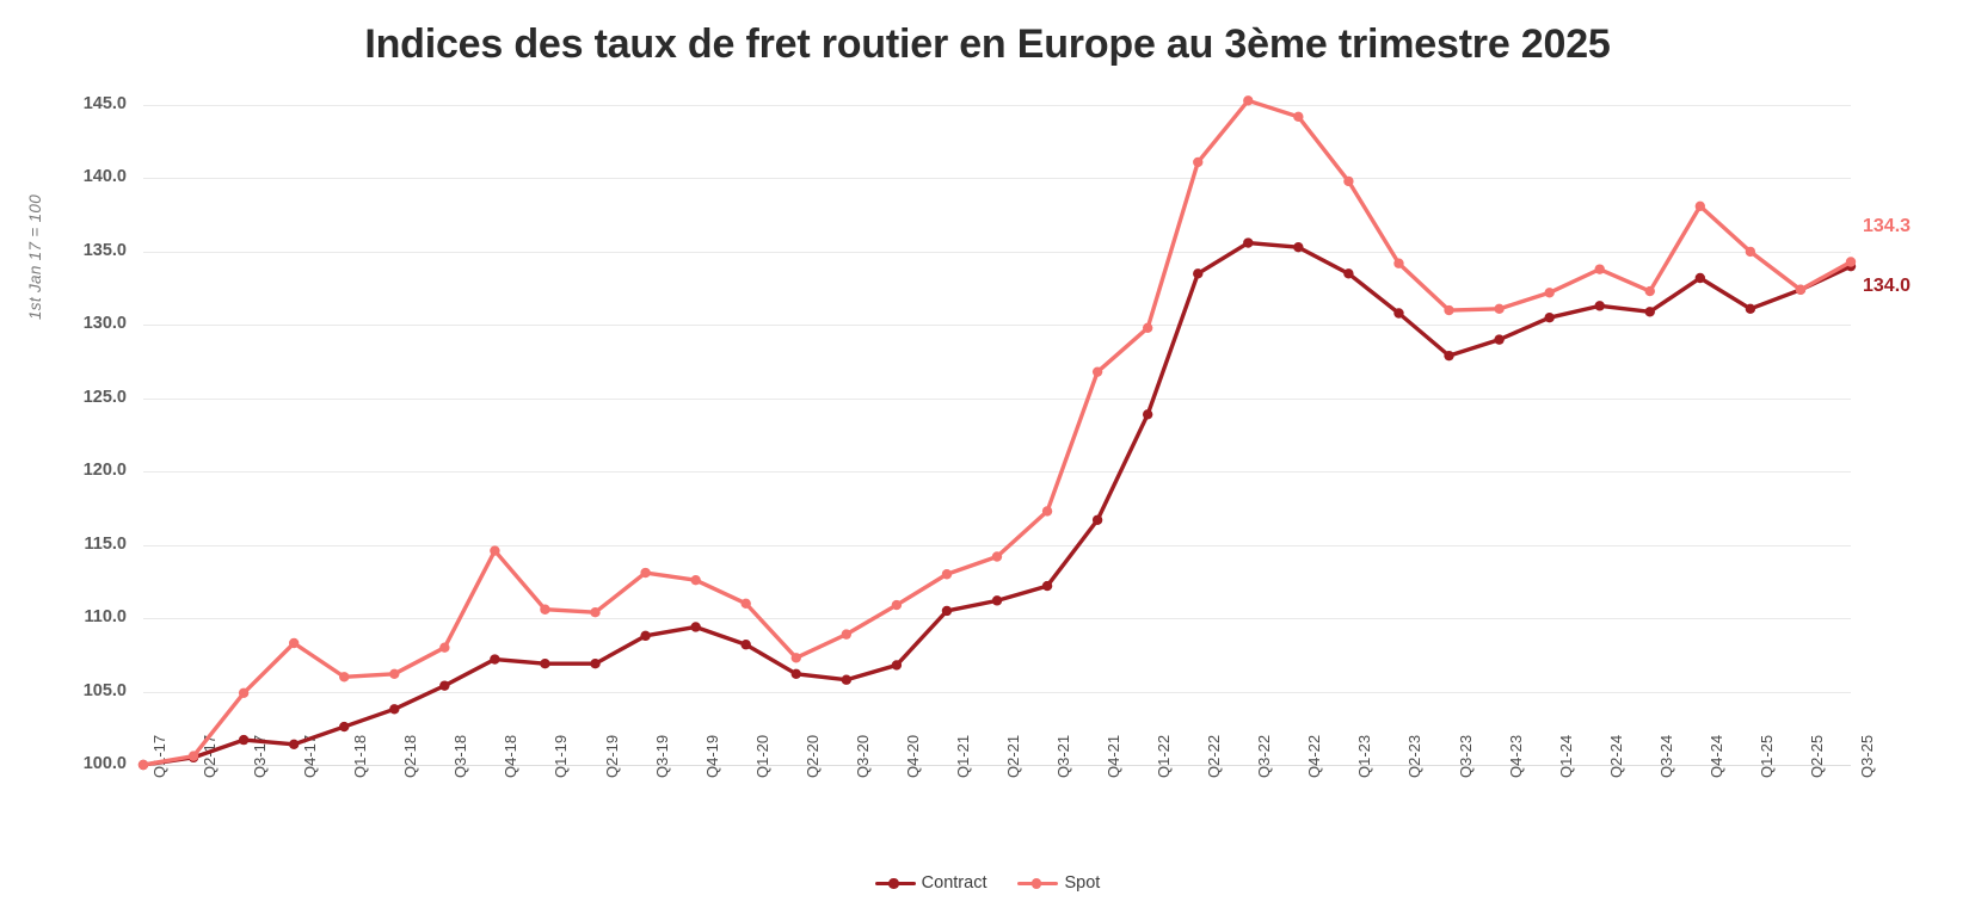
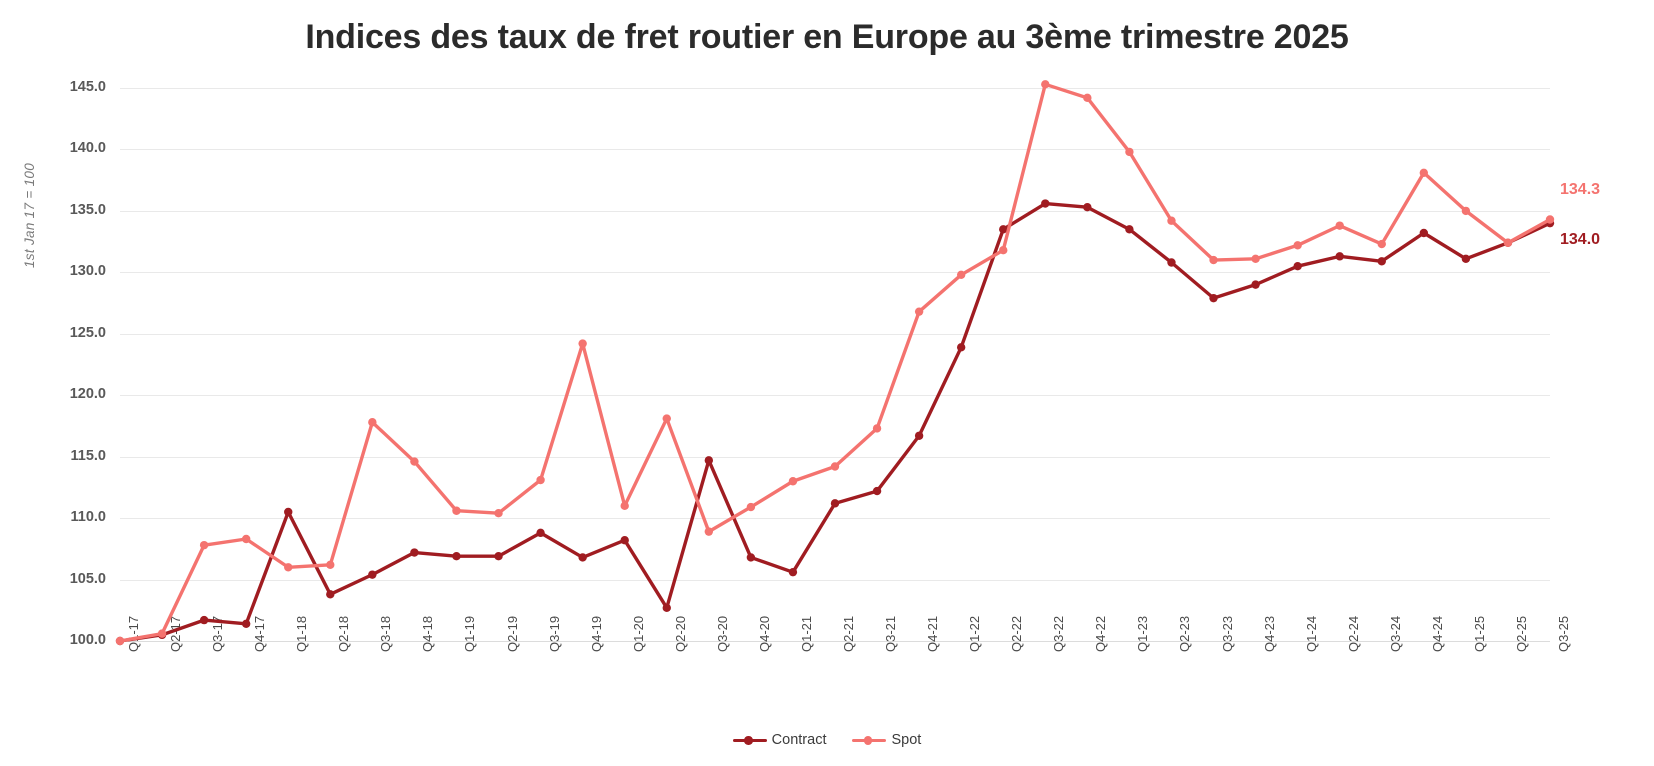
Spot/Q3-17: 104.9 -> 107.8
Contract/Q1-18: 102.6 -> 110.5
Spot/Q3-18: 108.0 -> 117.8
Contract/Q4-19: 109.4 -> 106.8
Spot/Q4-19: 112.6 -> 124.2
Contract/Q2-20: 106.2 -> 102.7
Spot/Q2-20: 107.3 -> 118.1
Contract/Q3-20: 105.8 -> 114.7
Contract/Q1-21: 110.5 -> 105.6
Spot/Q2-22: 141.1 -> 131.8
